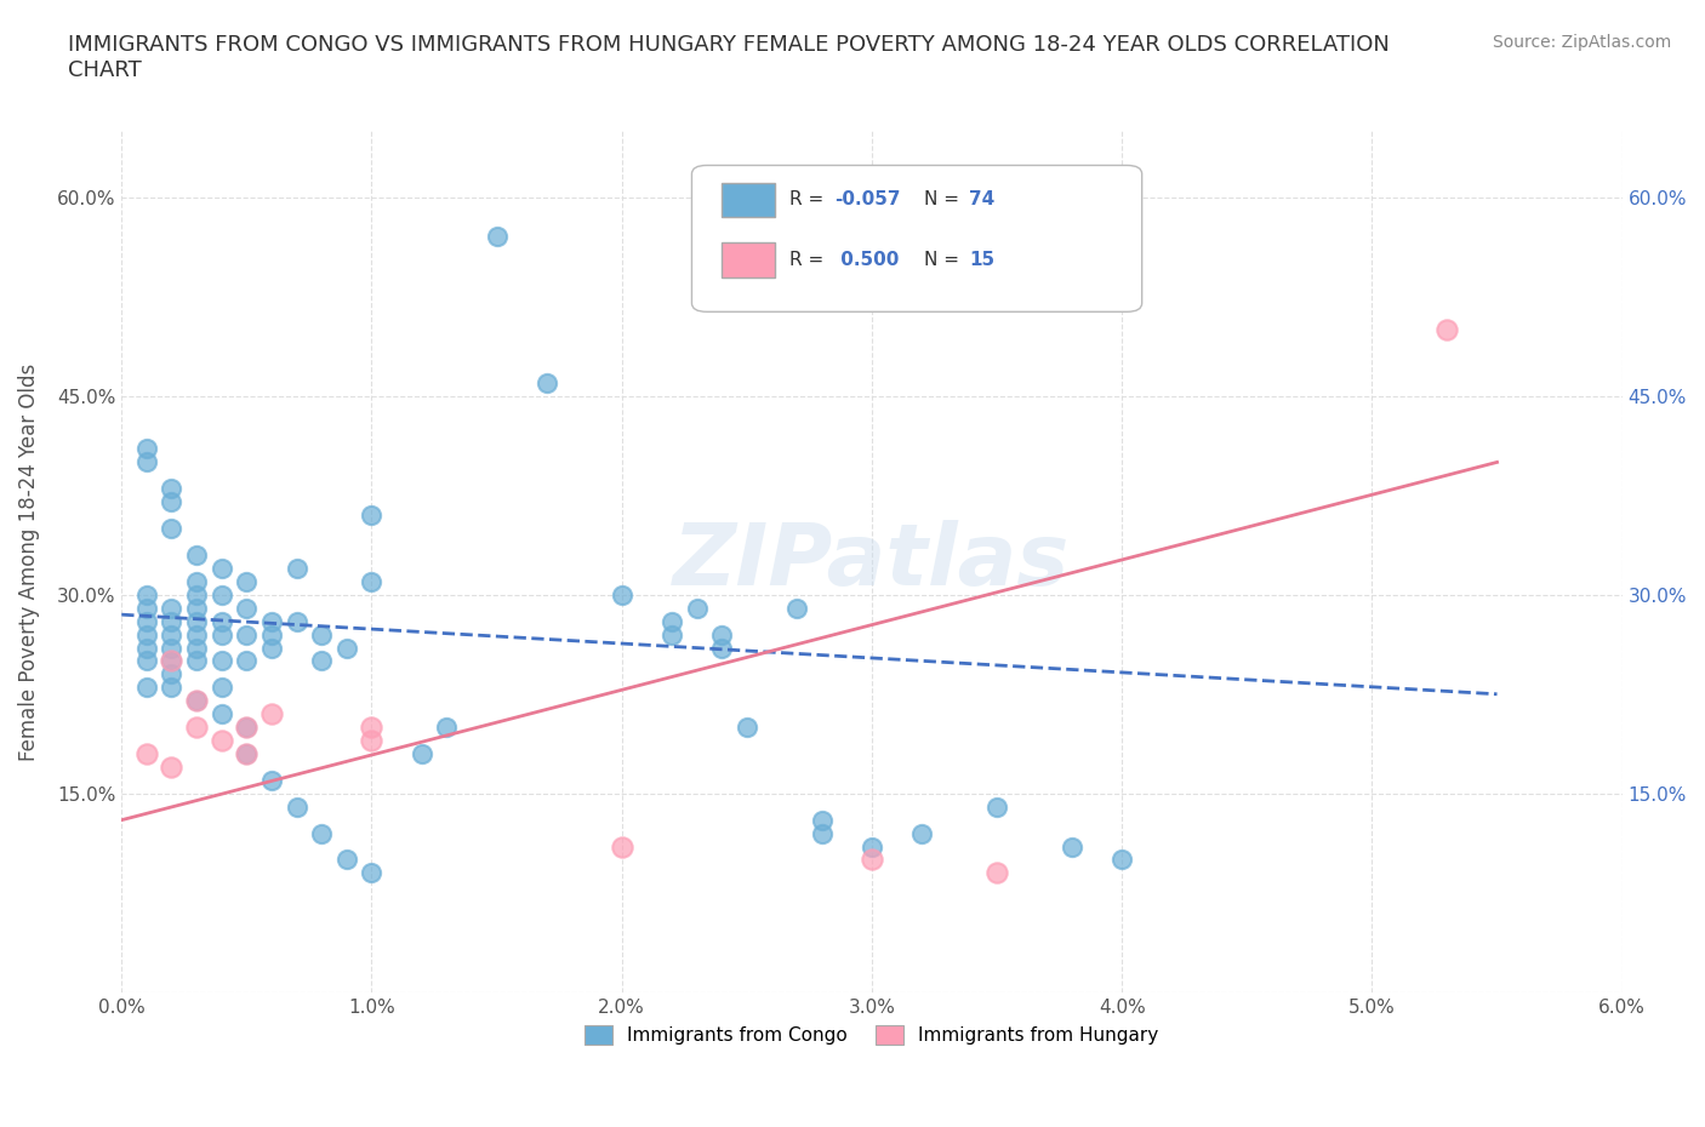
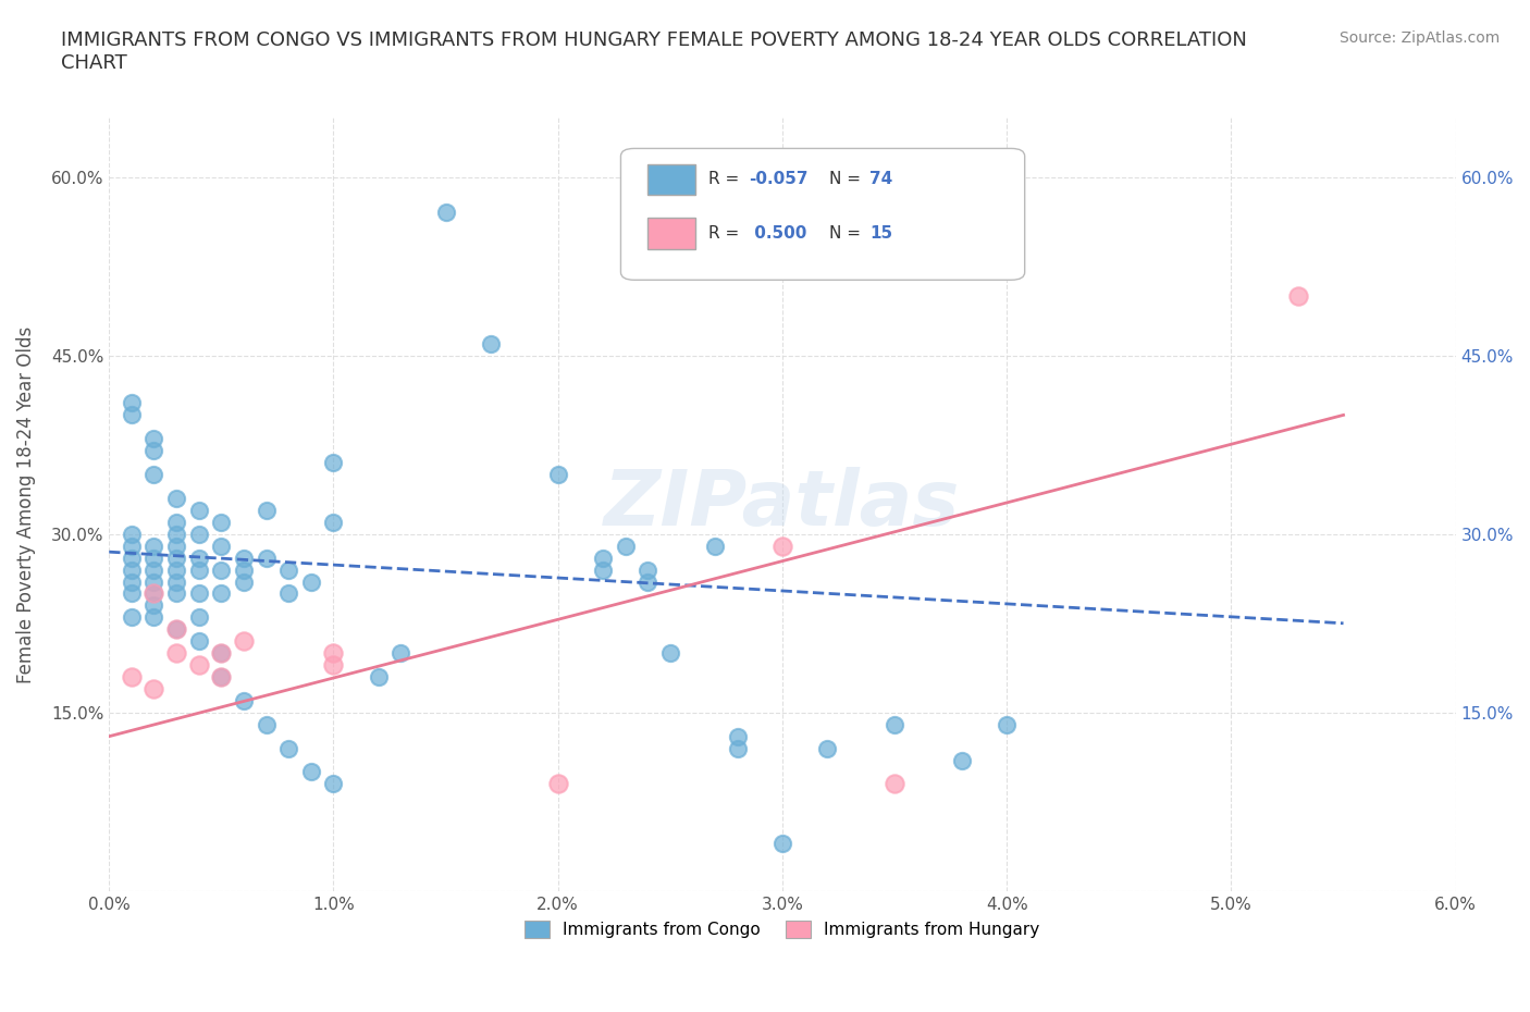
Immigrants from Congo/2.0%: 30% -> 35%
Immigrants from Hungary/2.0%: 11% -> 9%
Immigrants from Congo/3.0%: 11% -> 4%
Immigrants from Hungary/3.0%: 10% -> 29%
Immigrants from Congo/4.0%: 10% -> 14%
